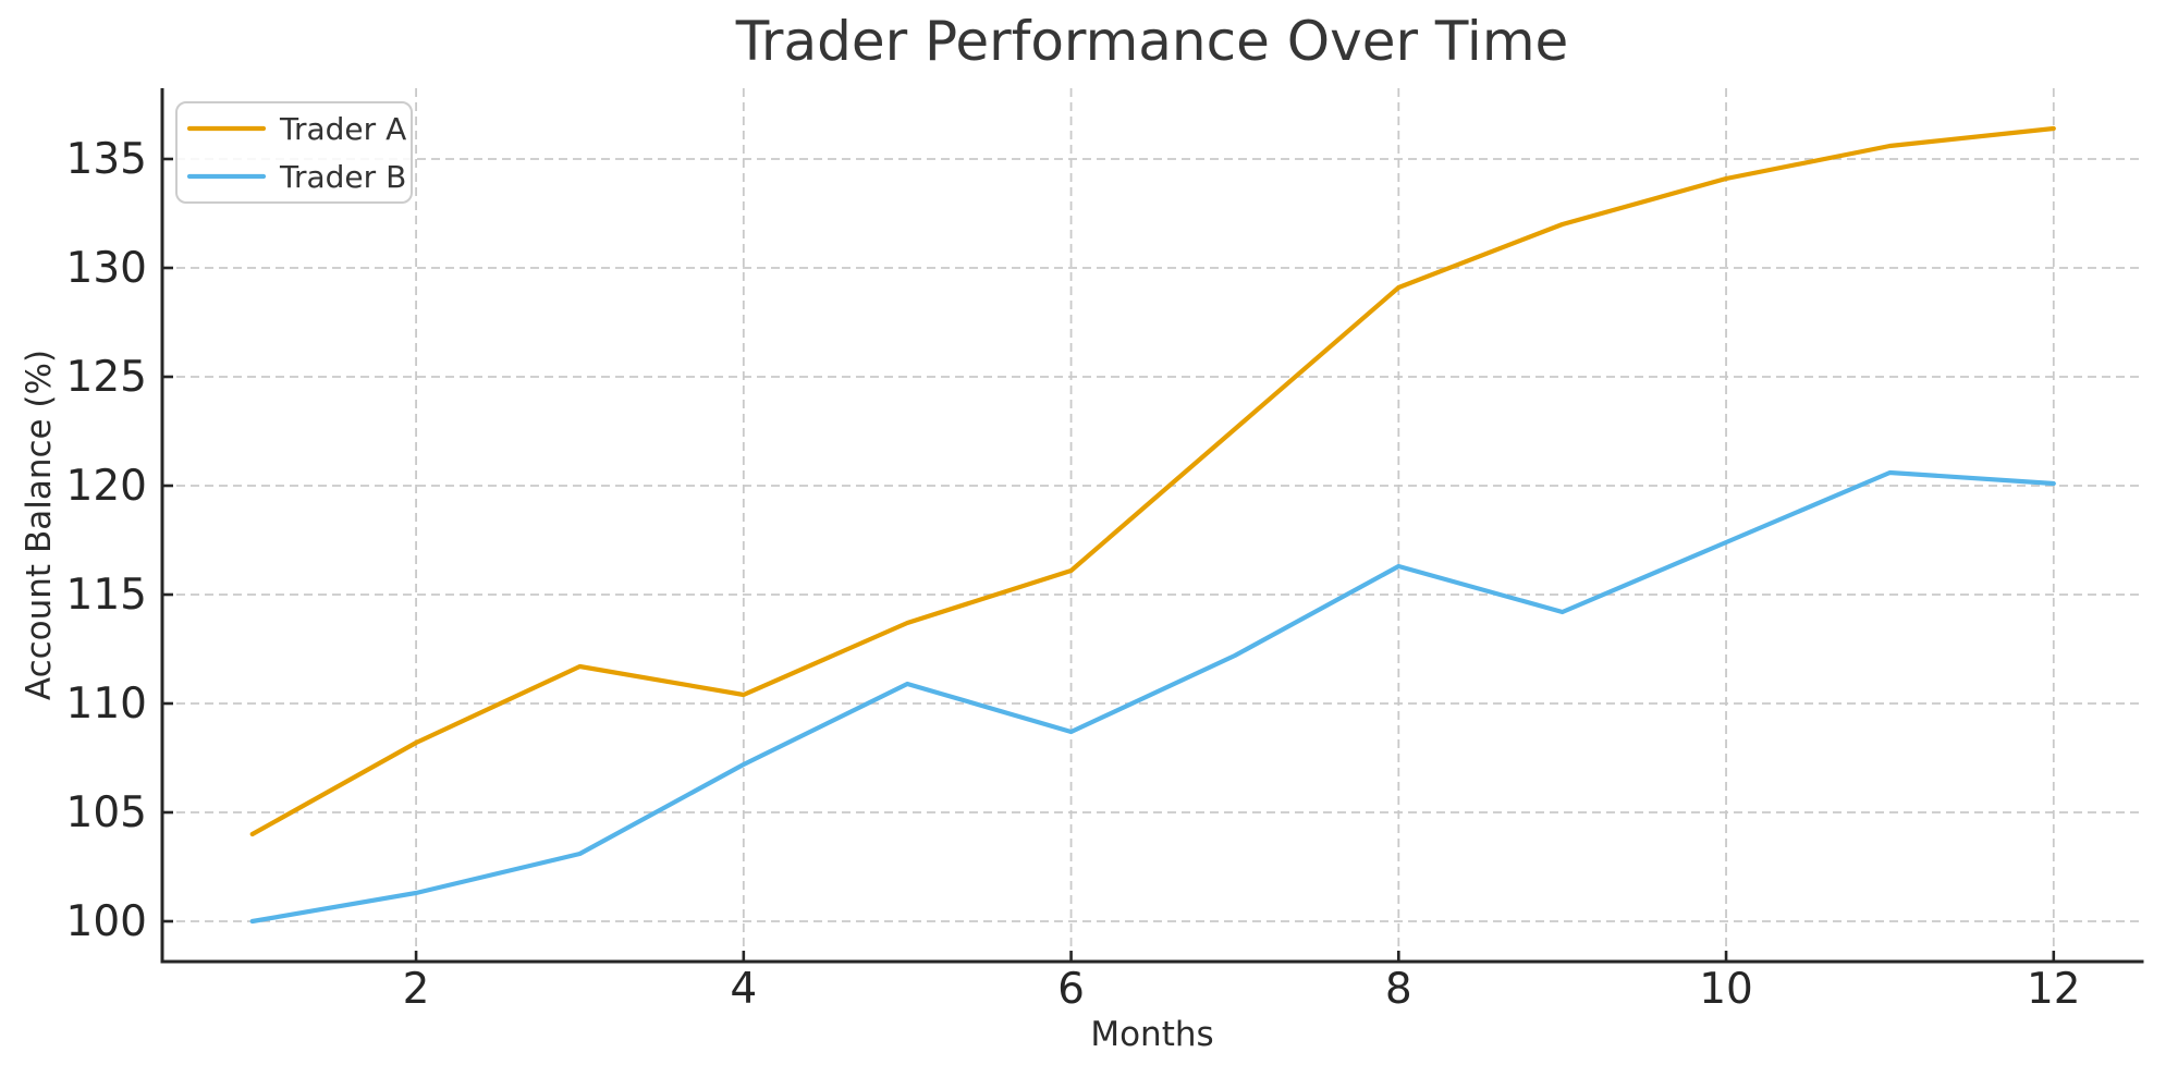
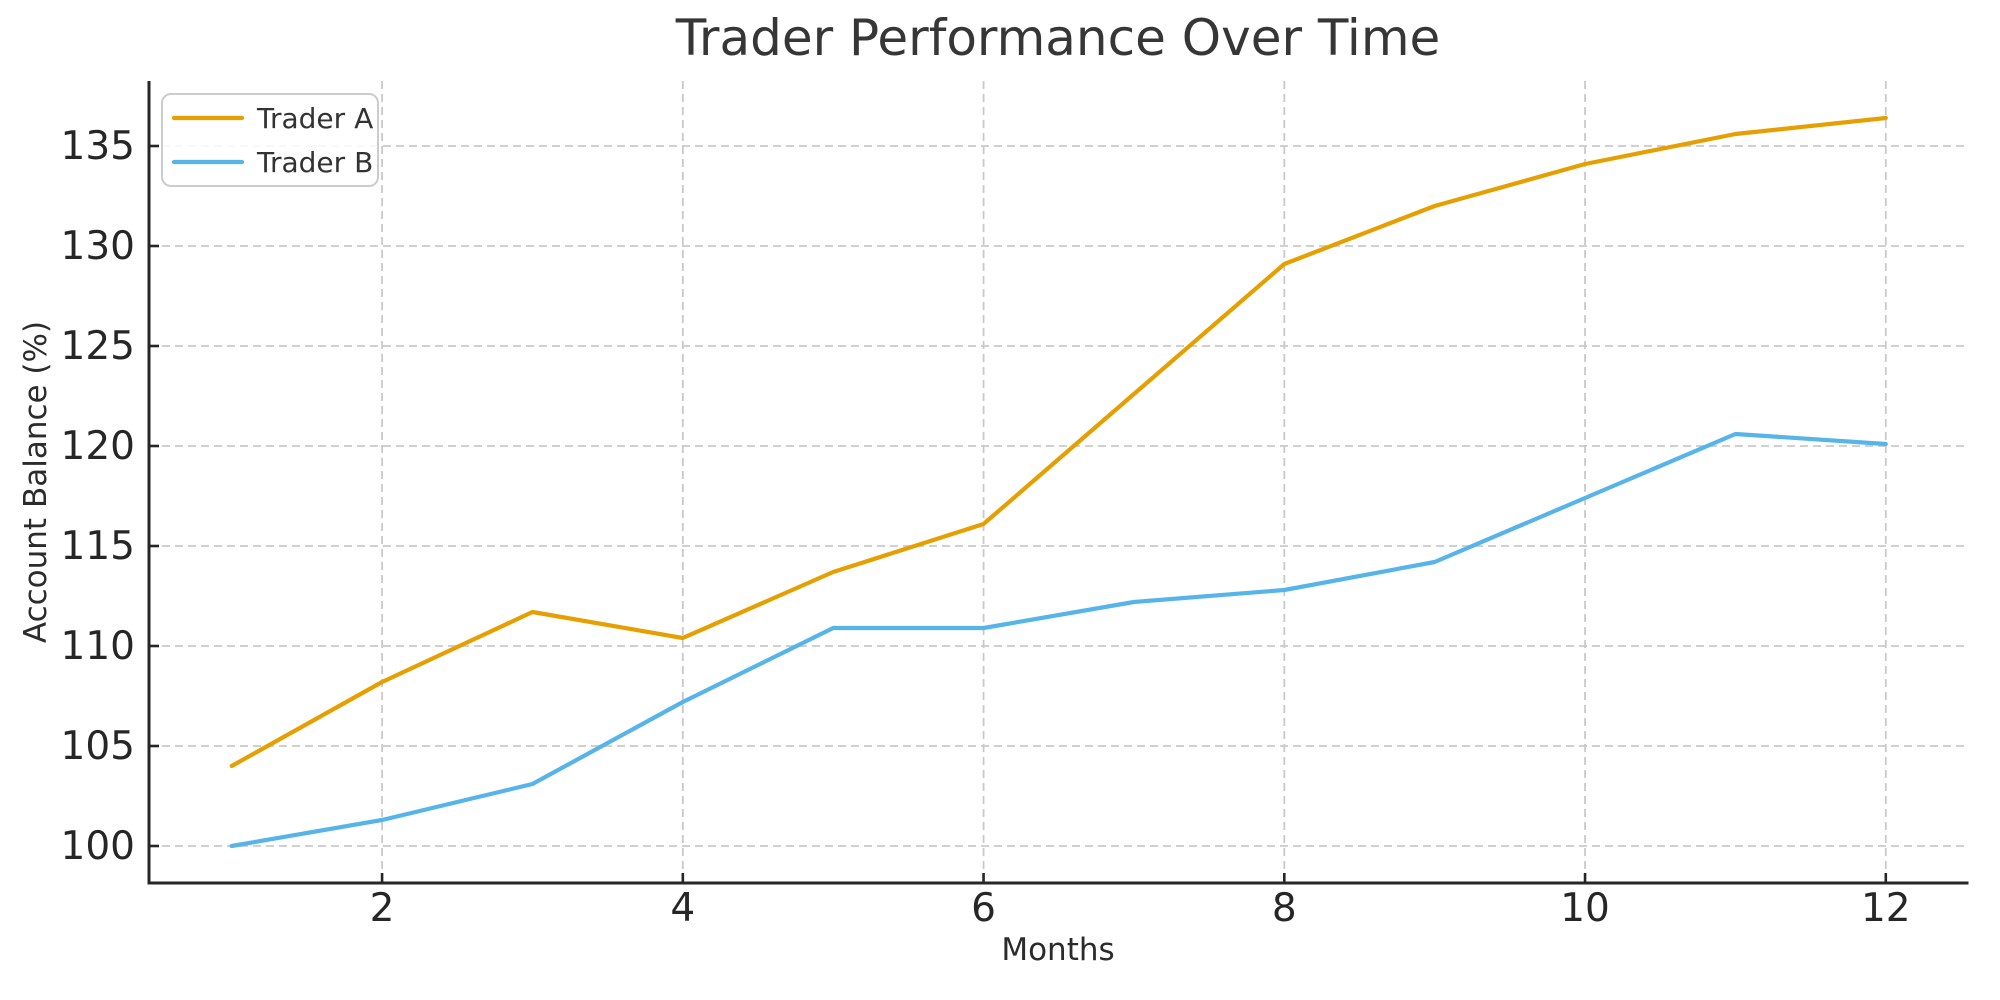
Trader B/6: 108.7 -> 110.9
Trader B/8: 116.3 -> 112.8
